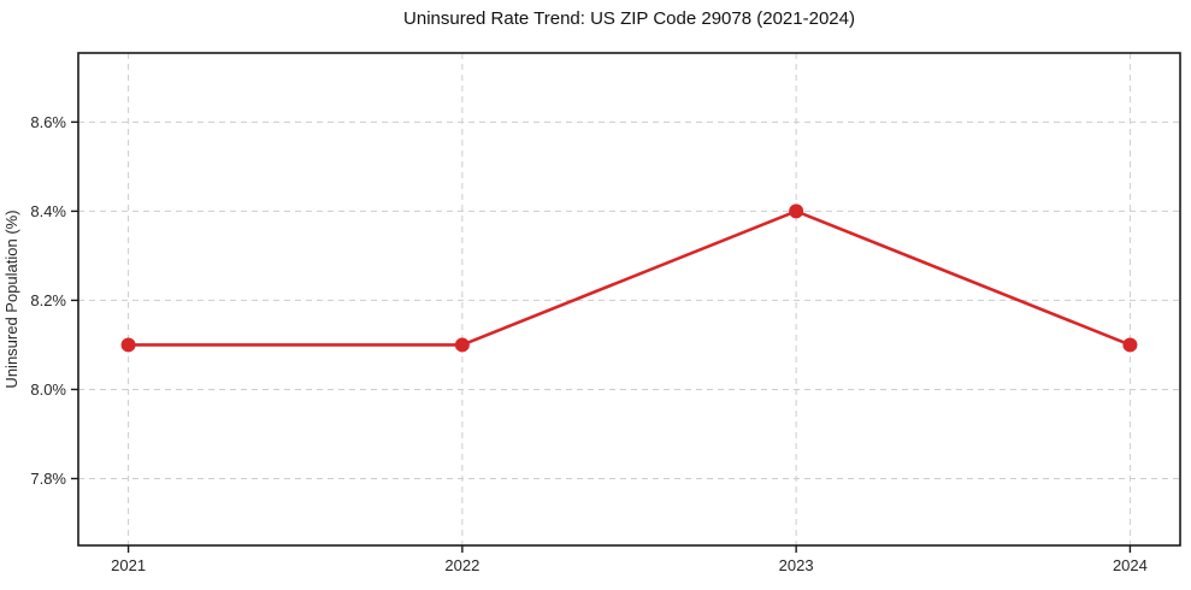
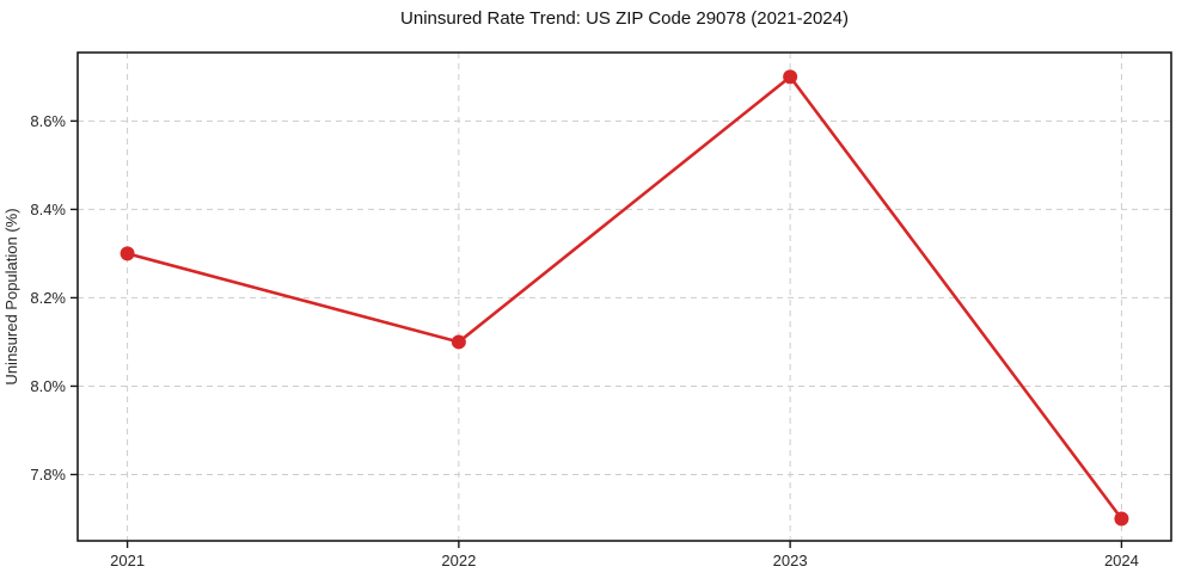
2021: 8.1% -> 8.3%
2023: 8.4% -> 8.7%
2024: 8.1% -> 7.7%
